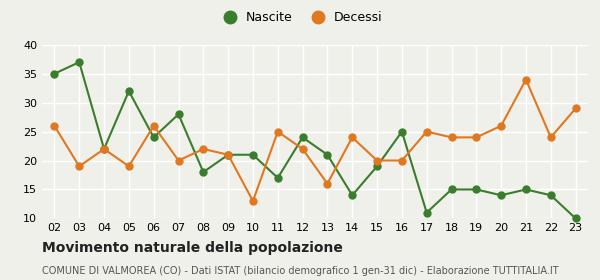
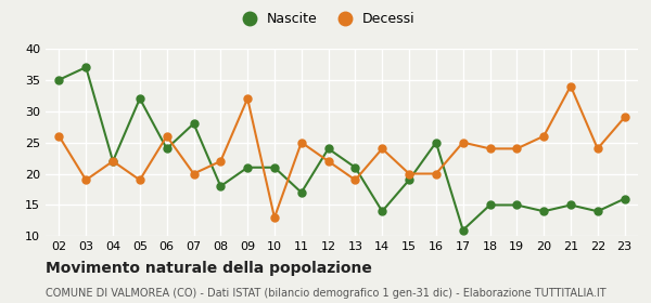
Decessi/09: 21 -> 32
Decessi/13: 16 -> 19
Nascite/23: 10 -> 16
